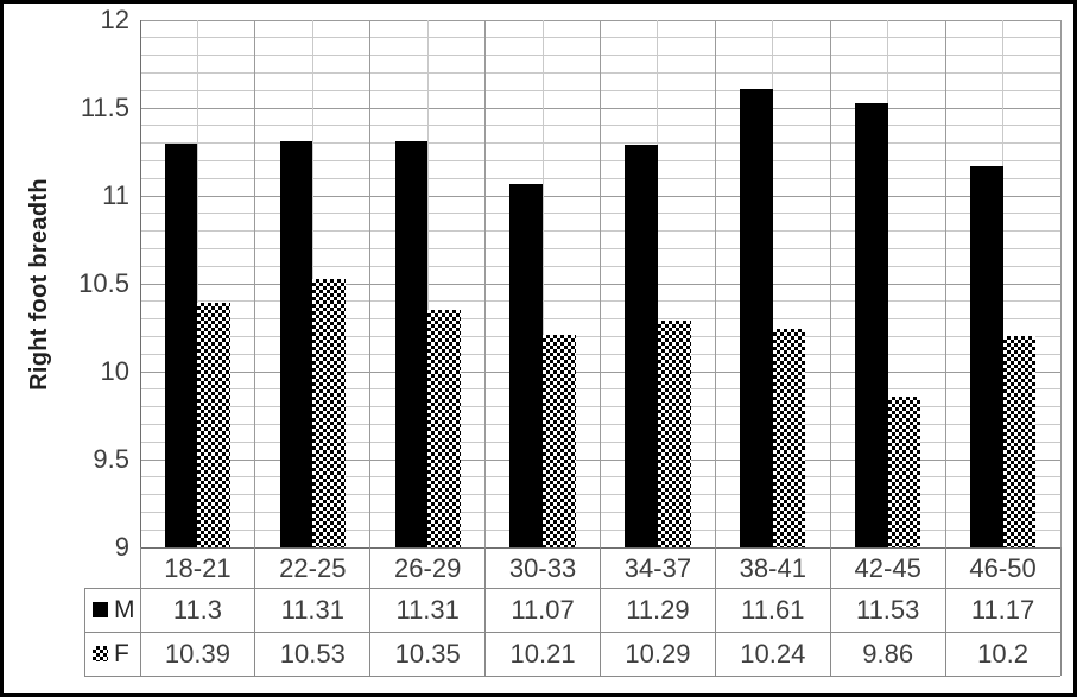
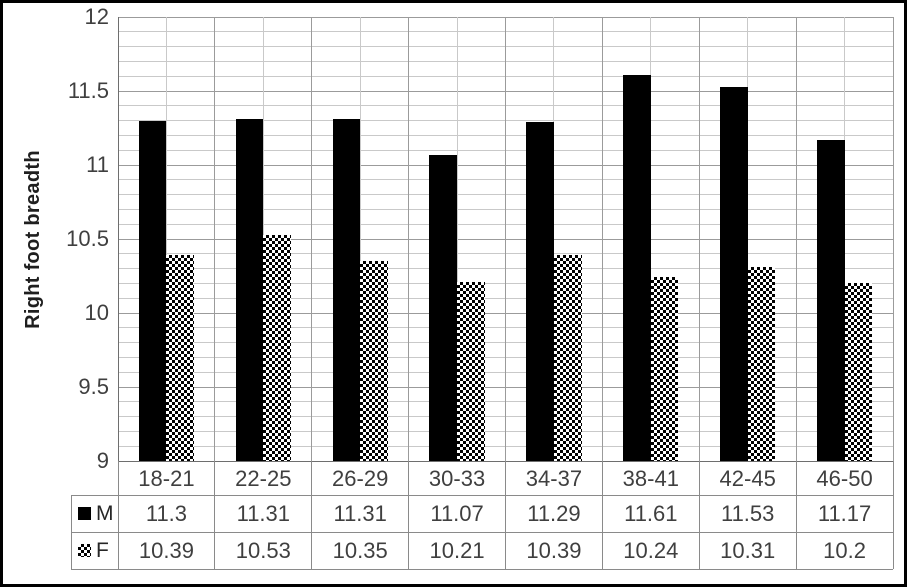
F/34-37: 10.29 -> 10.39
F/42-45: 9.86 -> 10.31
